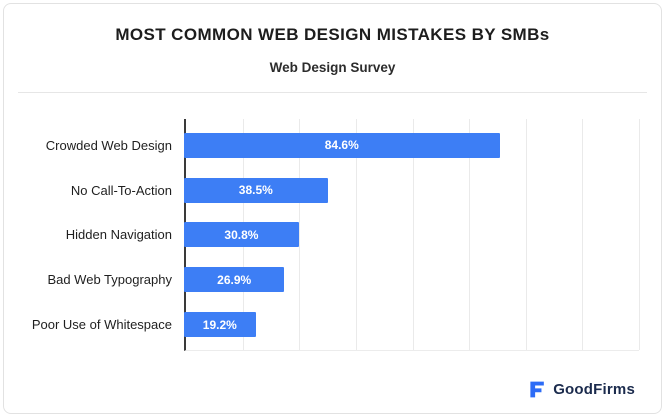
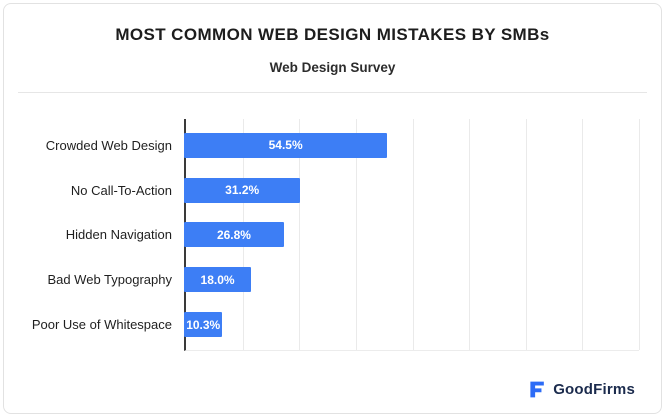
Crowded Web Design: 84.6% -> 54.5%
No Call-To-Action: 38.5% -> 31.2%
Hidden Navigation: 30.8% -> 26.8%
Bad Web Typography: 26.9% -> 18.0%
Poor Use of Whitespace: 19.2% -> 10.3%
